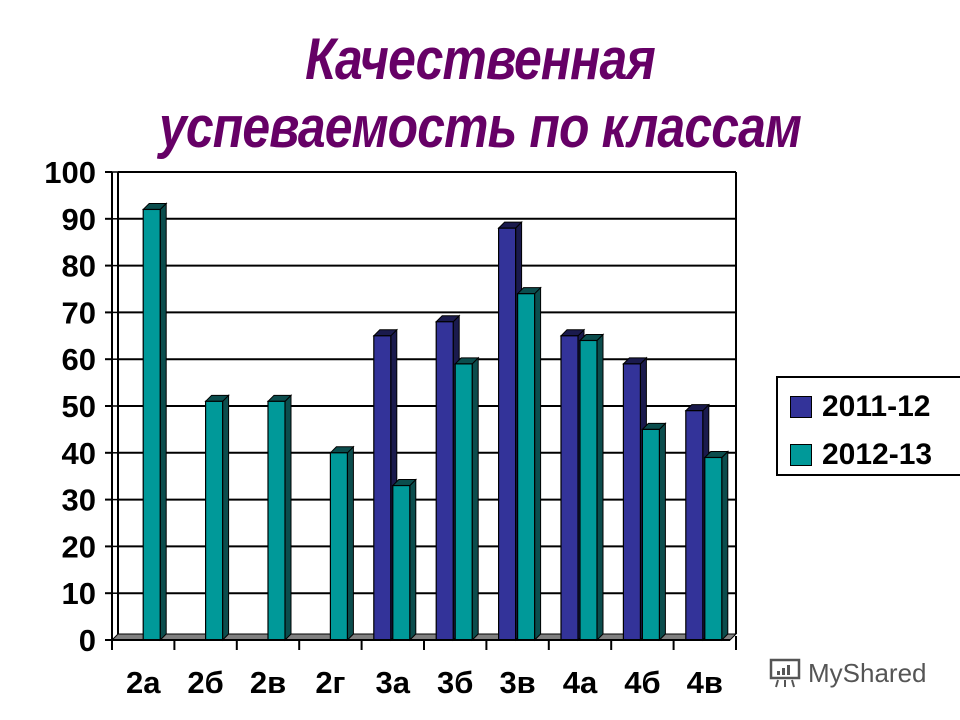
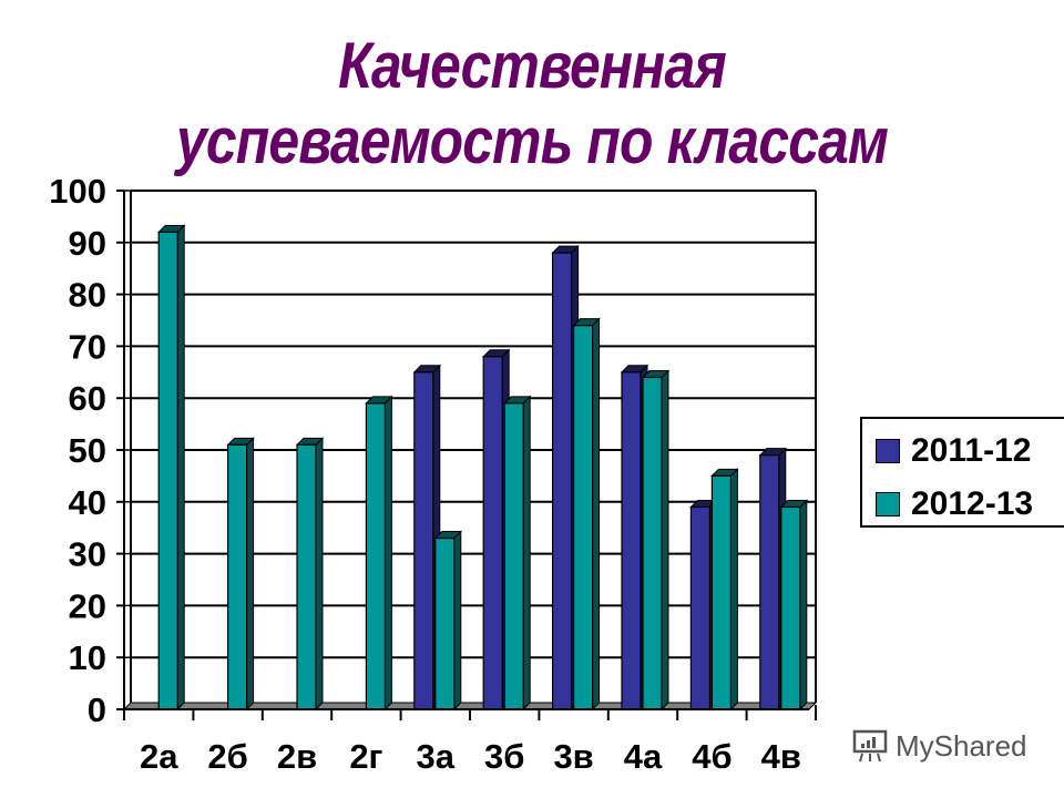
2012-13/2г: 40 -> 59
2011-12/4б: 59 -> 39
